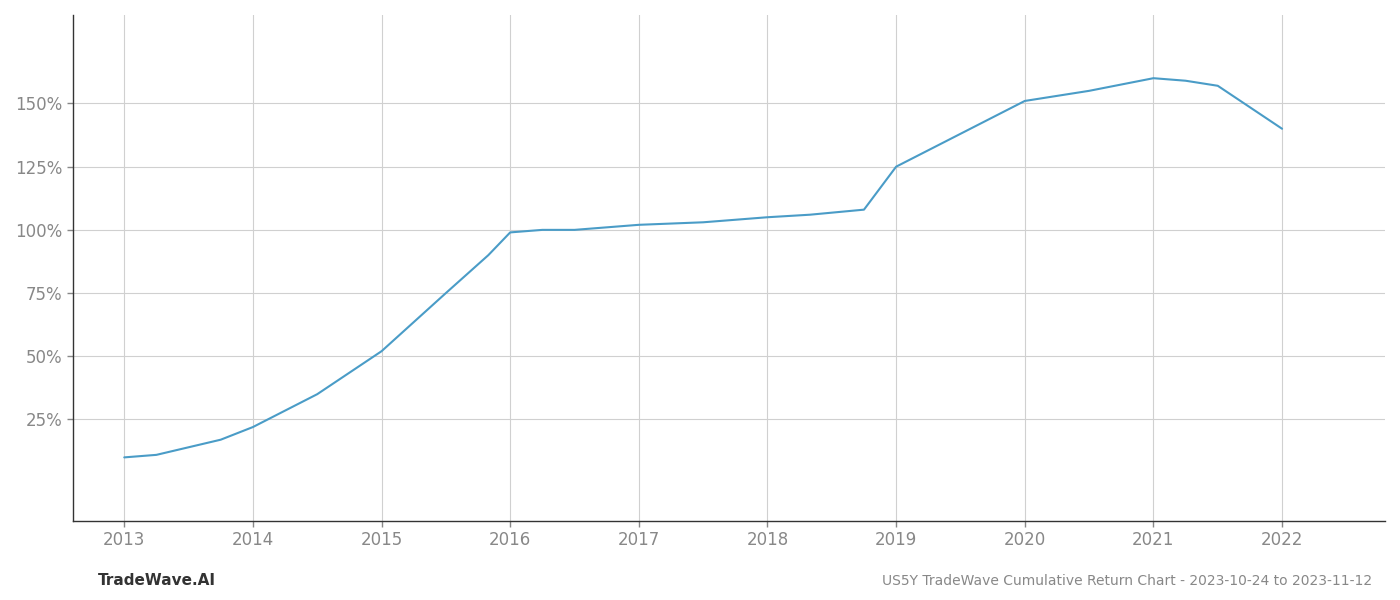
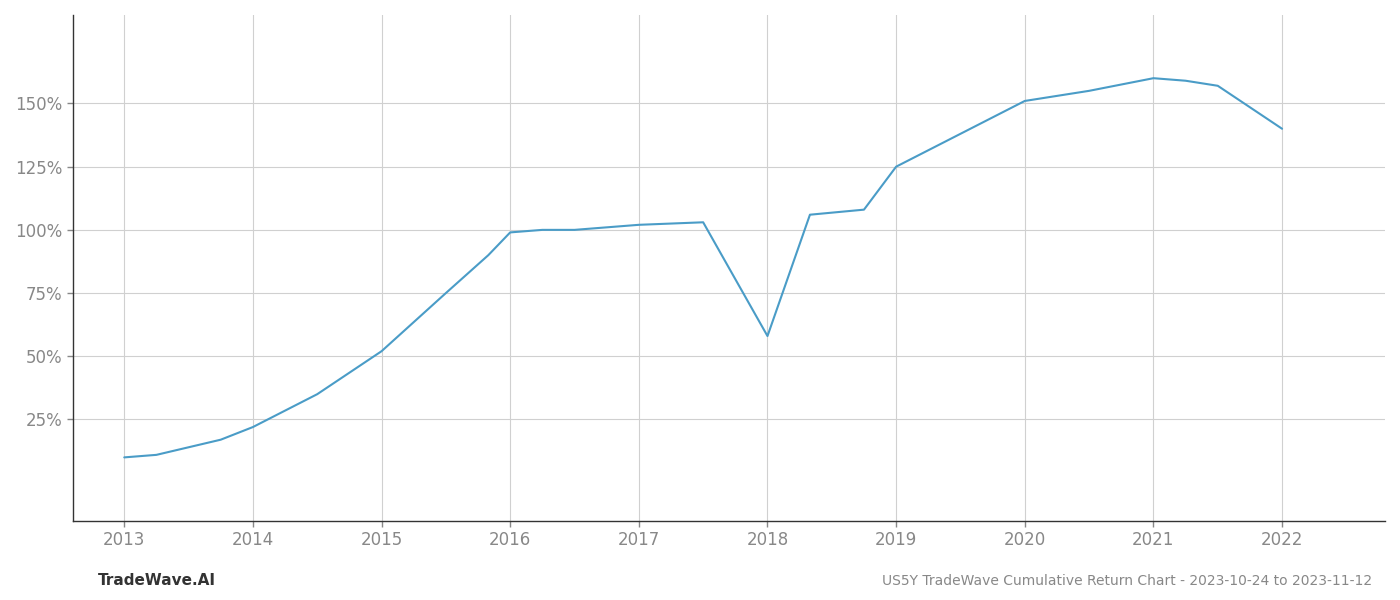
2018: 105% -> 58%
